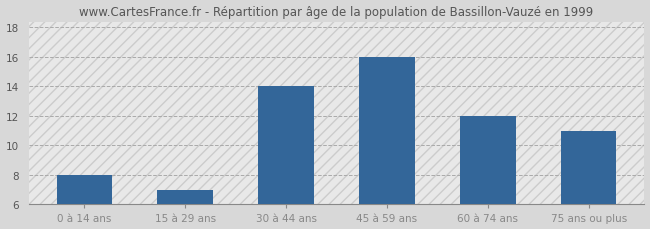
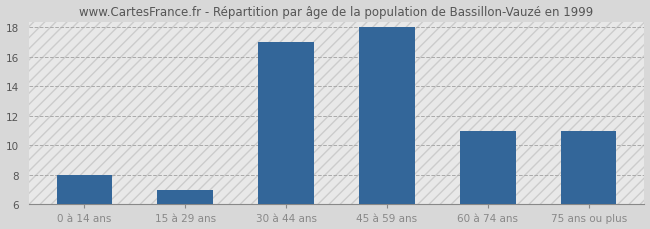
30 à 44 ans: 14 -> 17
45 à 59 ans: 16 -> 18
60 à 74 ans: 12 -> 11
